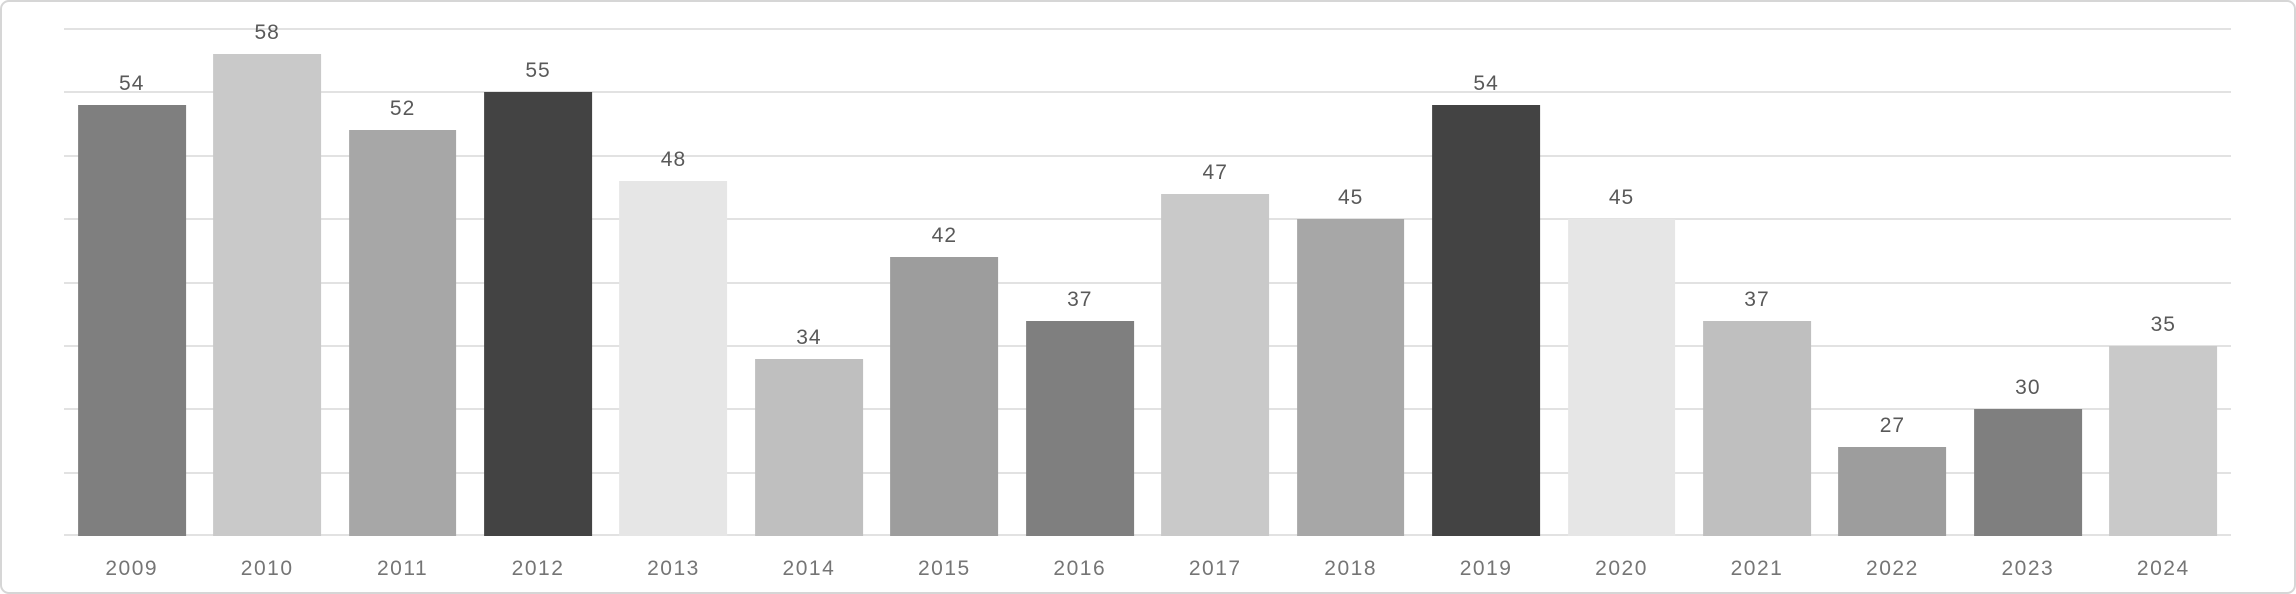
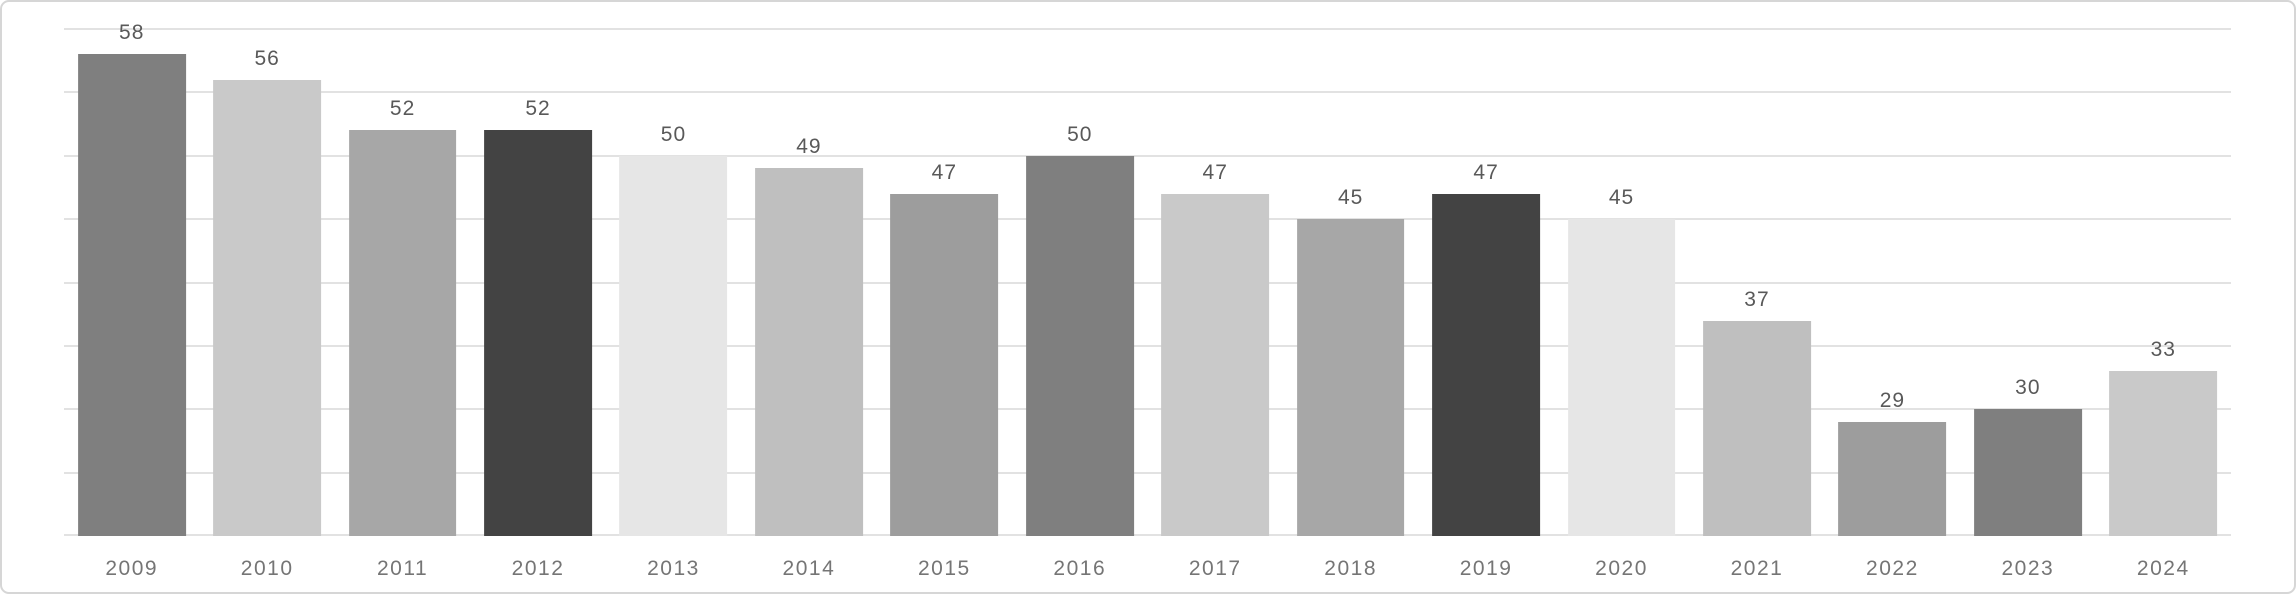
2009: 54 -> 58
2010: 58 -> 56
2012: 55 -> 52
2013: 48 -> 50
2014: 34 -> 49
2015: 42 -> 47
2016: 37 -> 50
2019: 54 -> 47
2022: 27 -> 29
2024: 35 -> 33
